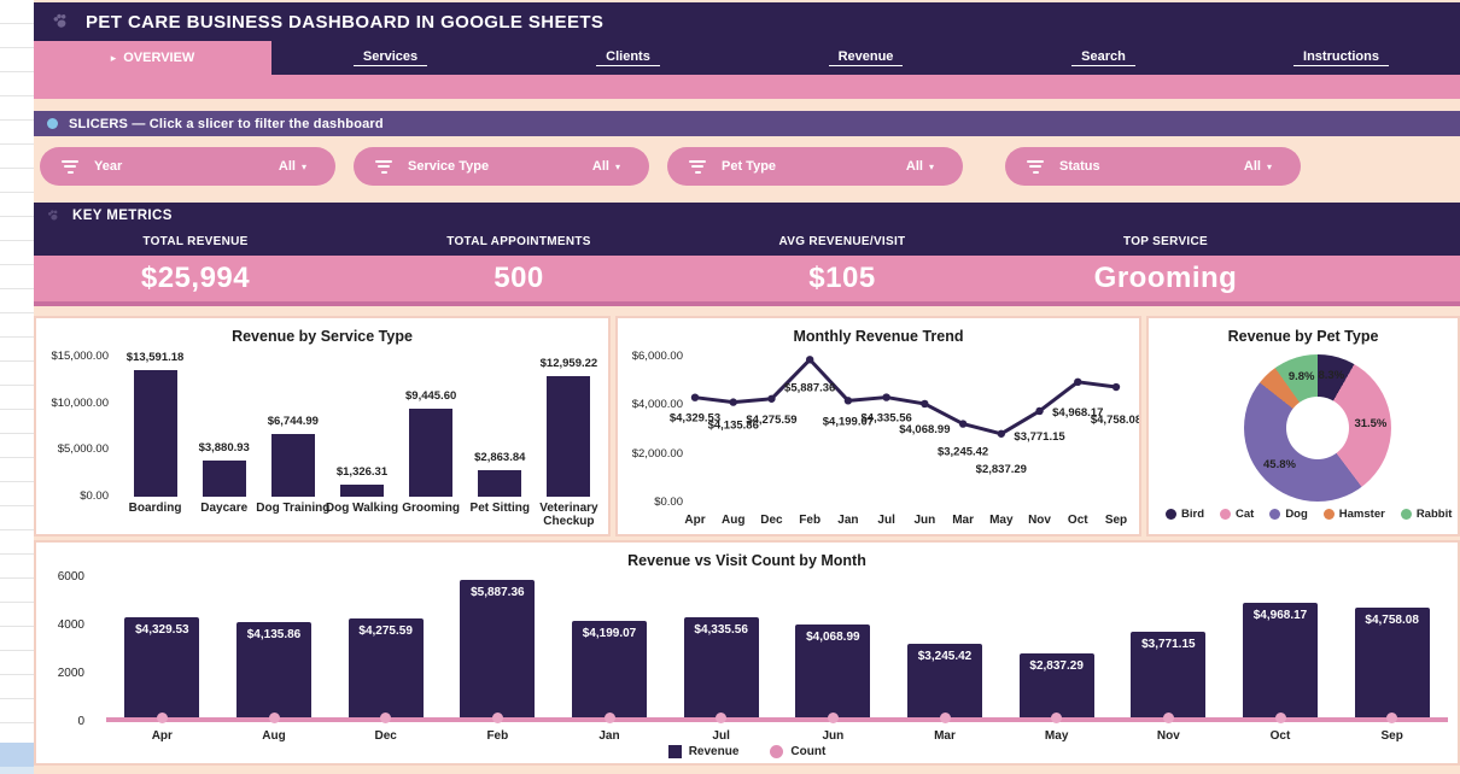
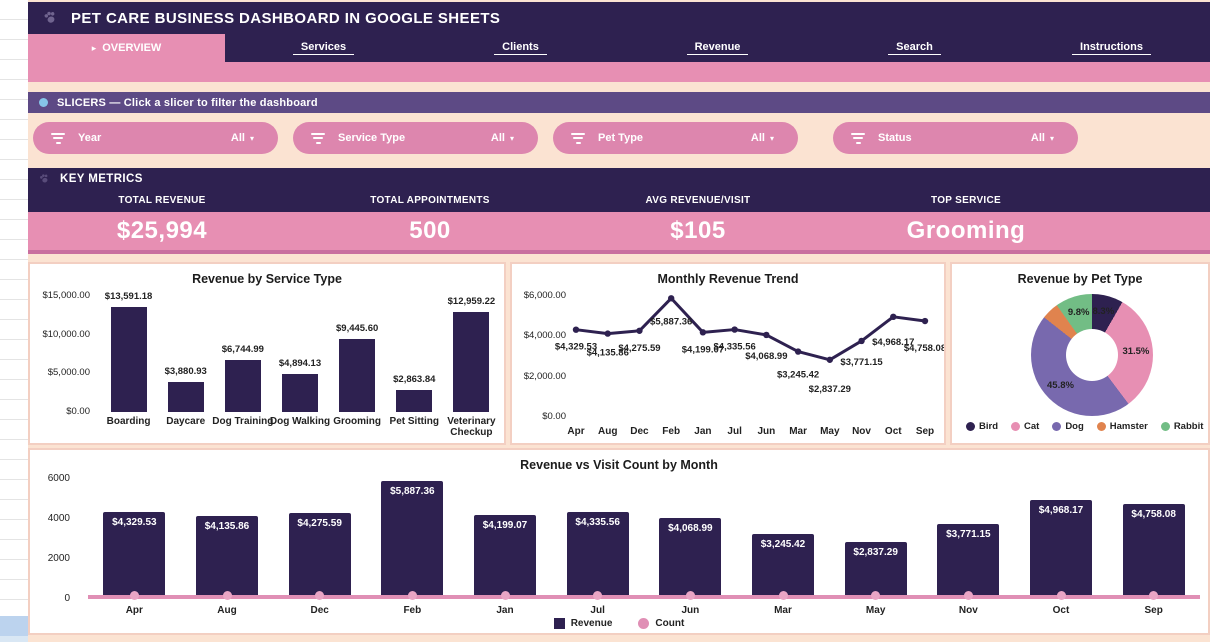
Revenue by Service Type/Dog Walking: $1,326.31 -> $4,894.13
